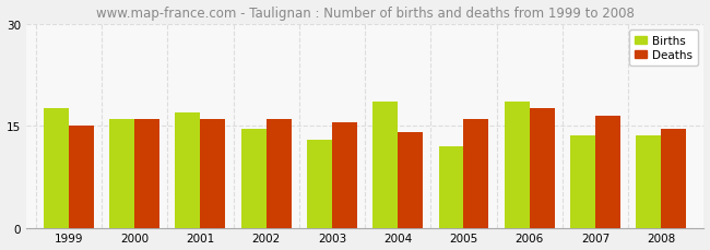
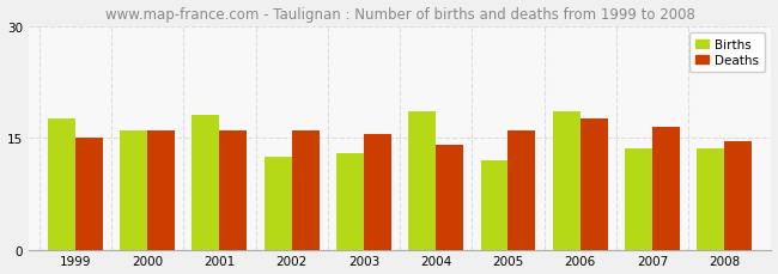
Births/2001: 17.0 -> 18.0
Births/2002: 14.5 -> 12.4
